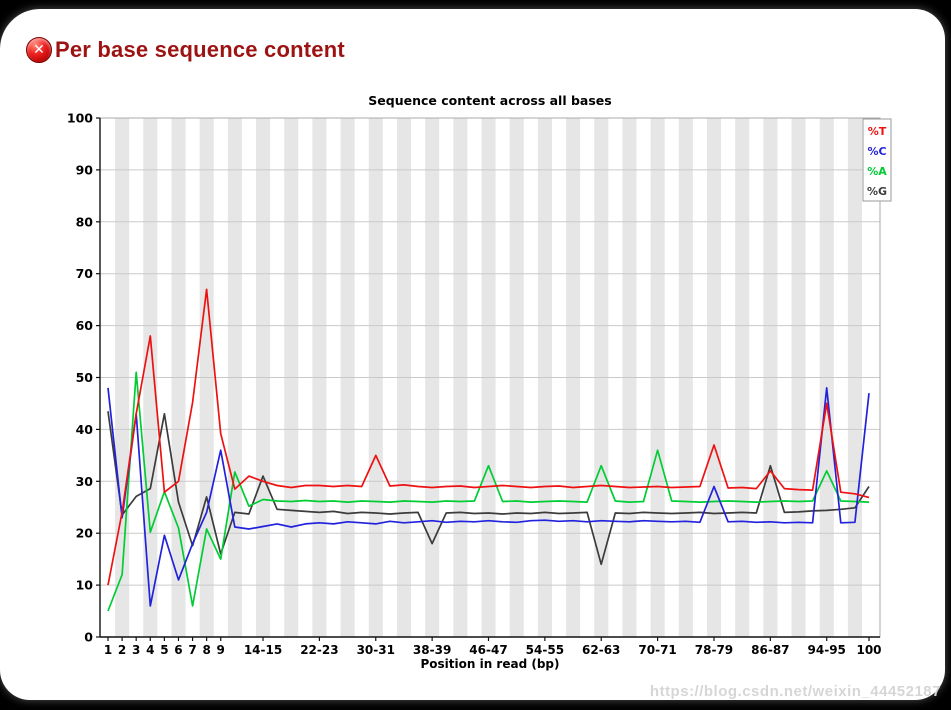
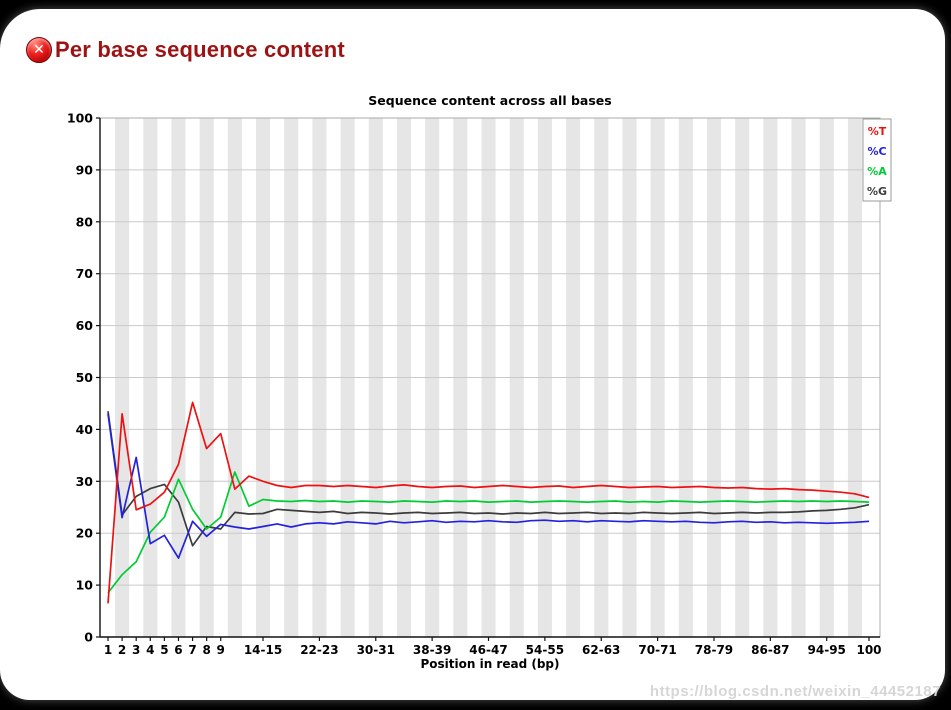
%T/1: 10 -> 6
%C/1: 48 -> 43
%A/1: 5 -> 8
%T/2: 24 -> 43
%T/3: 43 -> 24
%C/3: 43 -> 35
%A/3: 51 -> 14
%T/4: 58 -> 26
%C/4: 6 -> 18
%A/5: 28 -> 23
%G/5: 43 -> 29
%T/6: 30 -> 33
%C/6: 11 -> 15
%A/6: 21 -> 30
%C/7: 18 -> 22
%A/7: 6 -> 25
%T/8: 67 -> 36
%C/8: 24 -> 19
%G/8: 27 -> 21
%C/9: 36 -> 22
%A/9: 15 -> 23
%G/9: 16 -> 21
%G/14-15: 31 -> 24
%T/30-31: 35 -> 29
%G/38-39: 18 -> 24
%A/46-47: 33 -> 26
%A/62-63: 33 -> 26
%G/62-63: 14 -> 24
%A/70-71: 36 -> 26
%T/78-79: 37 -> 29
%C/78-79: 29 -> 22
%T/86-87: 32 -> 28
%G/86-87: 33 -> 24
%T/94-95: 45 -> 28
%C/94-95: 48 -> 22
%A/94-95: 32 -> 26
%C/100: 47 -> 22
%G/100: 29 -> 26
